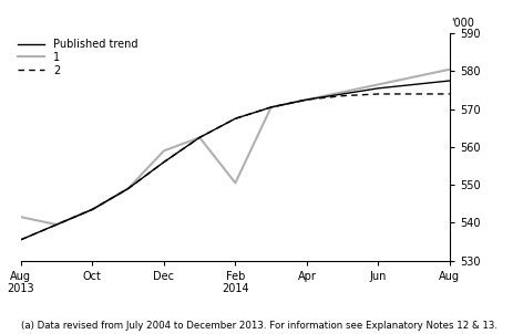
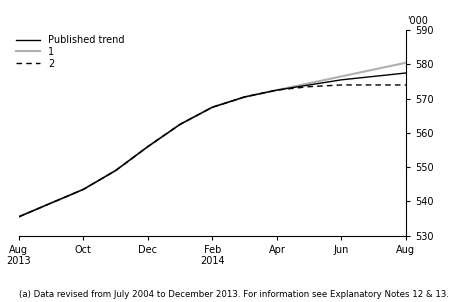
1/Aug 2013: 541.5 -> 535.5
1/Dec: 559.0 -> 556.0
1/Feb 2014: 550.5 -> 567.5
